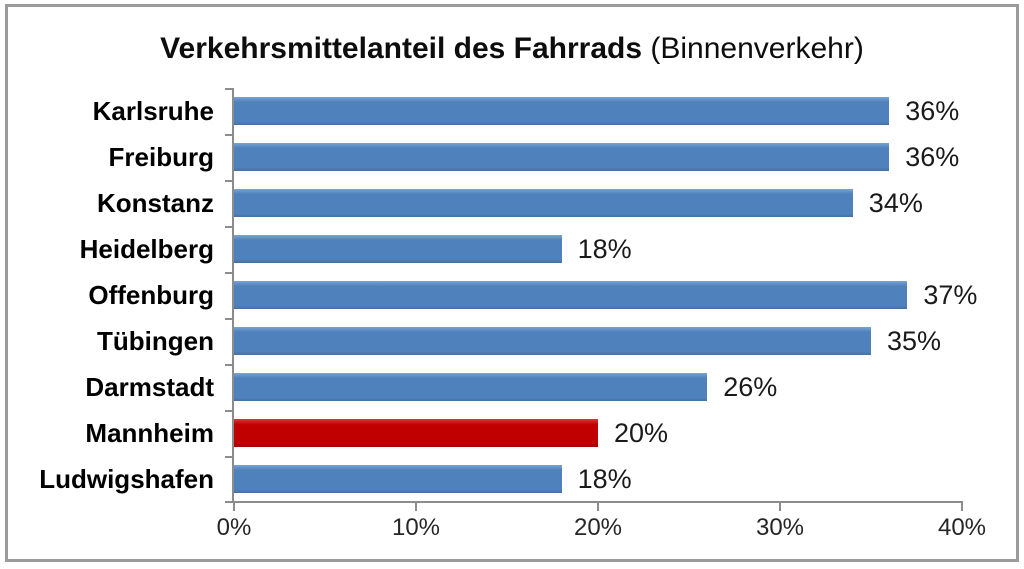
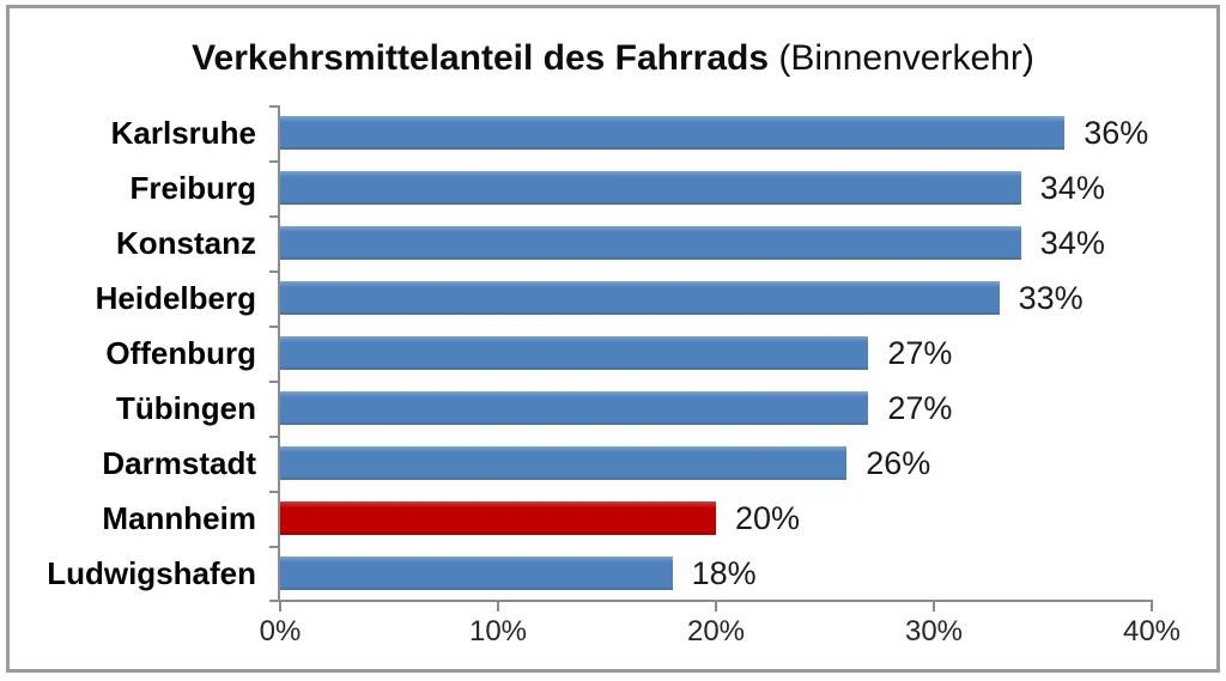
Freiburg: 36% -> 34%
Heidelberg: 18% -> 33%
Offenburg: 37% -> 27%
Tübingen: 35% -> 27%
